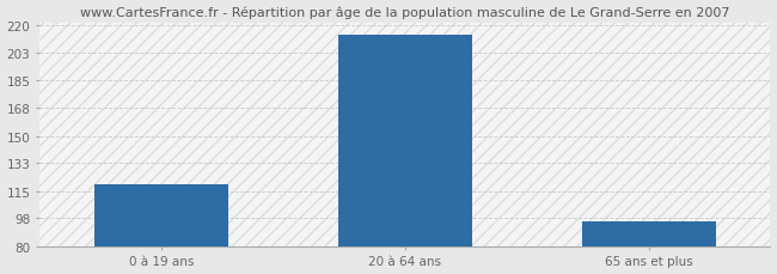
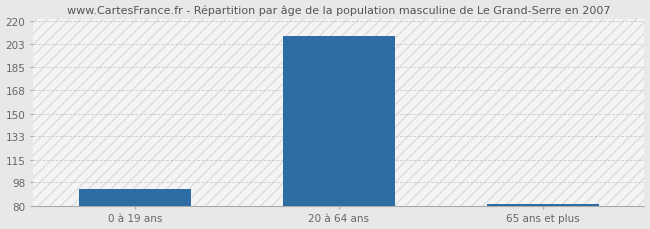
0 à 19 ans: 119 -> 93
20 à 64 ans: 214 -> 209
65 ans et plus: 96 -> 81
